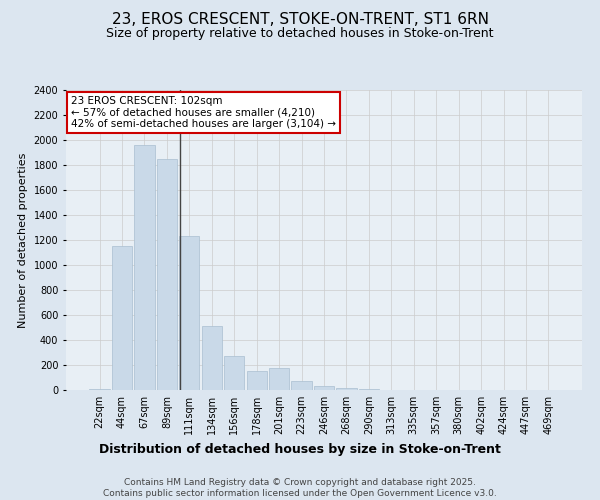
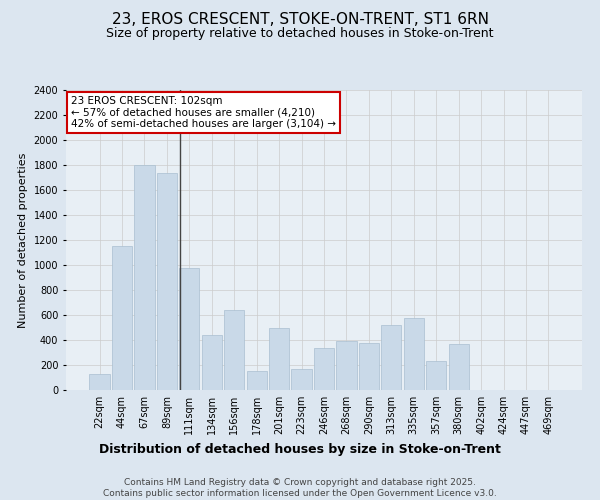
22sqm: 0 -> 130
67sqm: 1960 -> 1800
89sqm: 1840 -> 1740
111sqm: 1230 -> 980
134sqm: 520 -> 440
156sqm: 270 -> 640
201sqm: 180 -> 500
223sqm: 70 -> 170
246sqm: 30 -> 340
268sqm: 20 -> 390
290sqm: 0 -> 380
313sqm: 0 -> 520
335sqm: 0 -> 580
357sqm: 0 -> 230
380sqm: 0 -> 370
